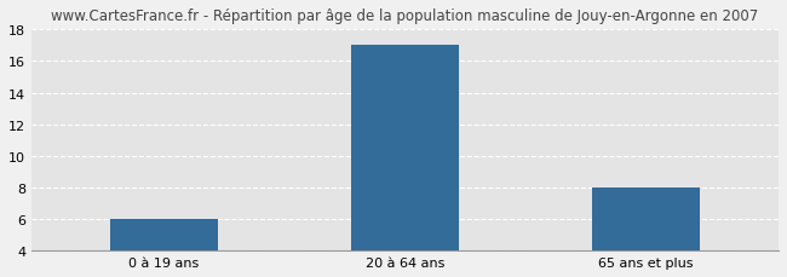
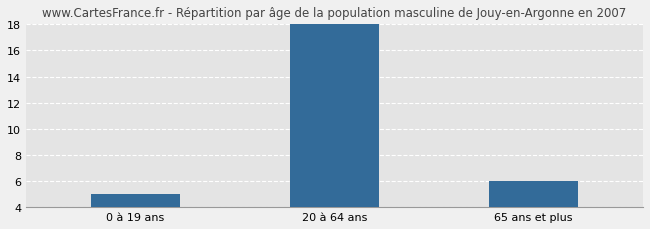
0 à 19 ans: 6 -> 5
20 à 64 ans: 17 -> 18
65 ans et plus: 8 -> 6
